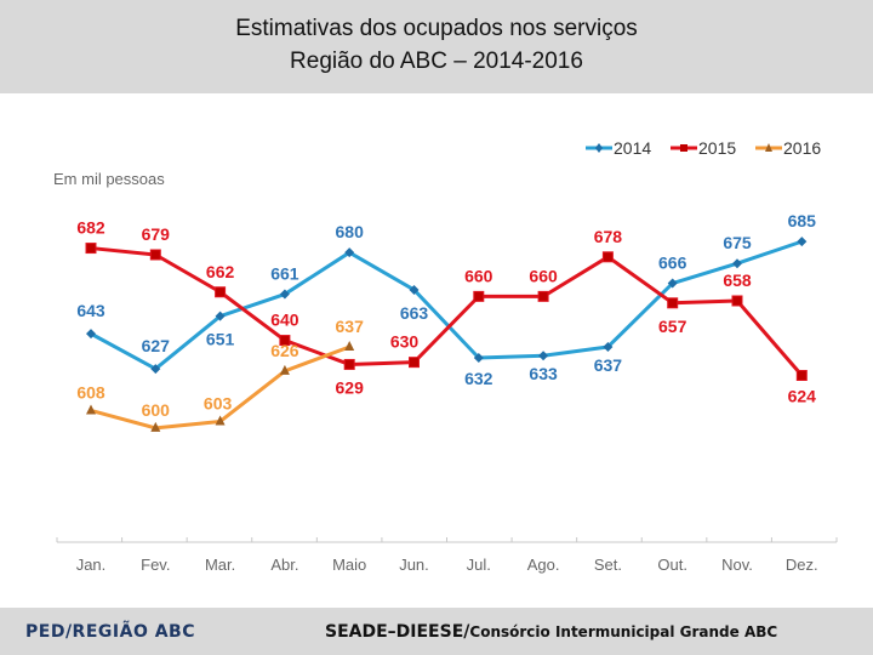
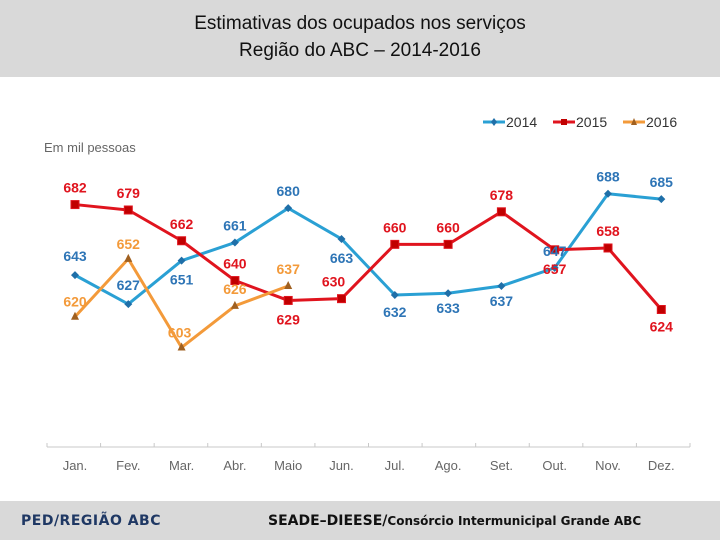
2016/Jan.: 608 -> 620
2016/Fev.: 600 -> 652
2014/Out.: 666 -> 647
2014/Nov.: 675 -> 688
